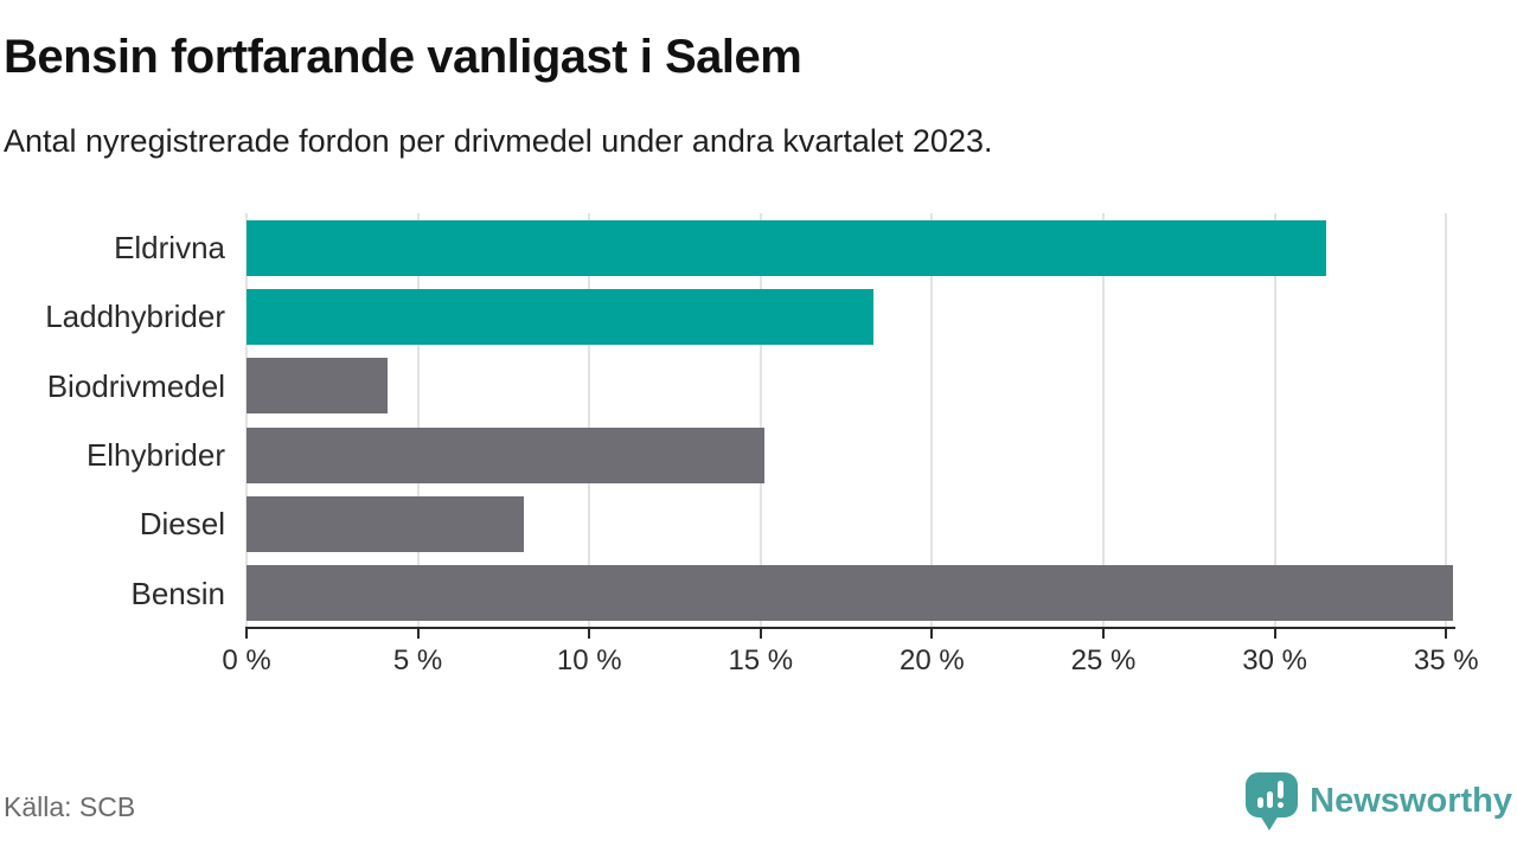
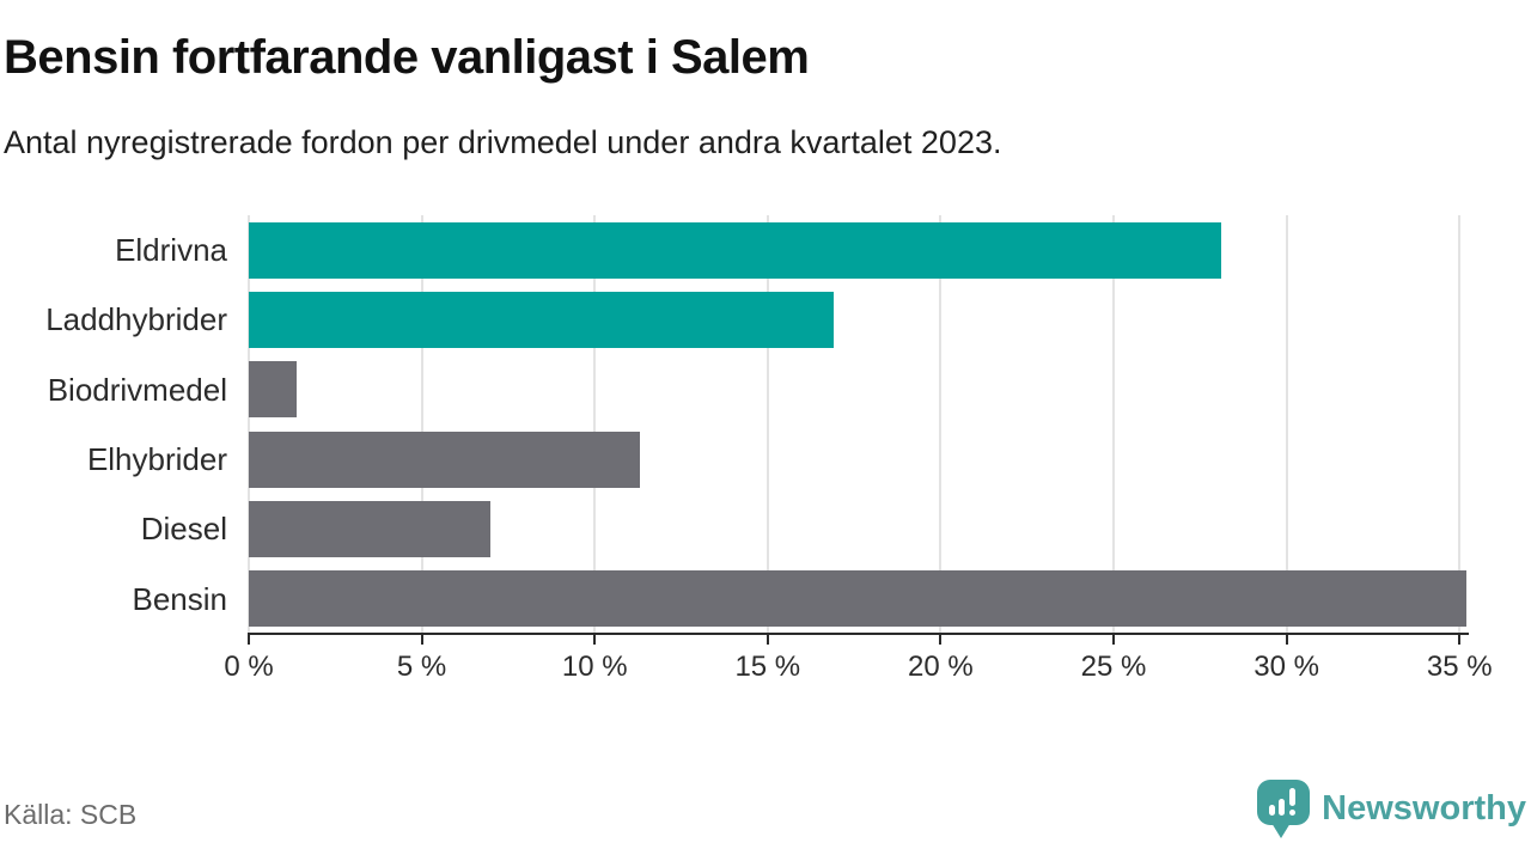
Eldrivna: 31.5% -> 28.1%
Laddhybrider: 18.3% -> 16.9%
Biodrivmedel: 4.1% -> 1.4%
Elhybrider: 15.1% -> 11.3%
Diesel: 8.1% -> 7.0%
